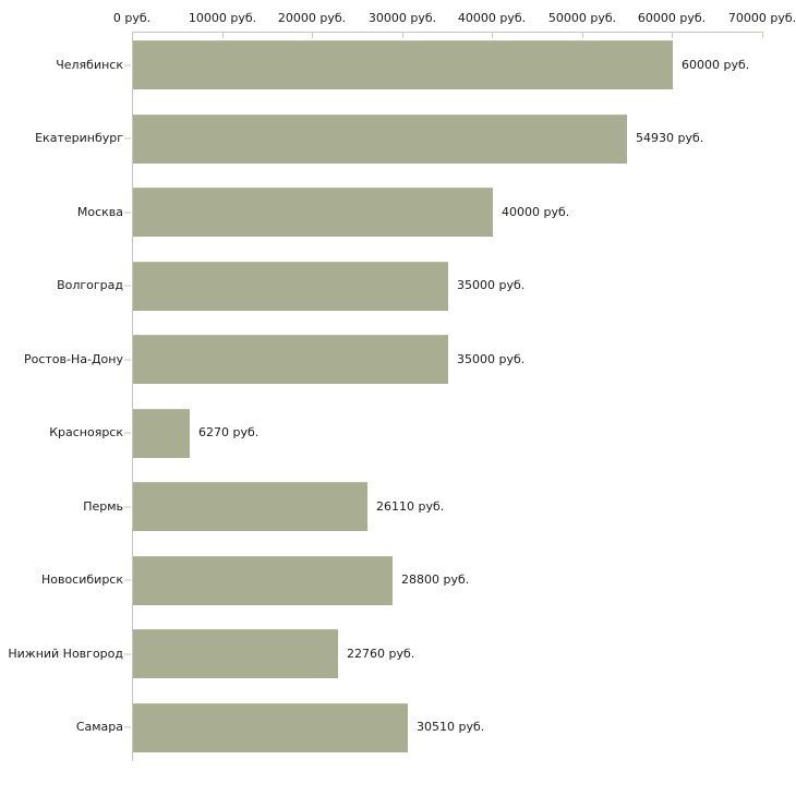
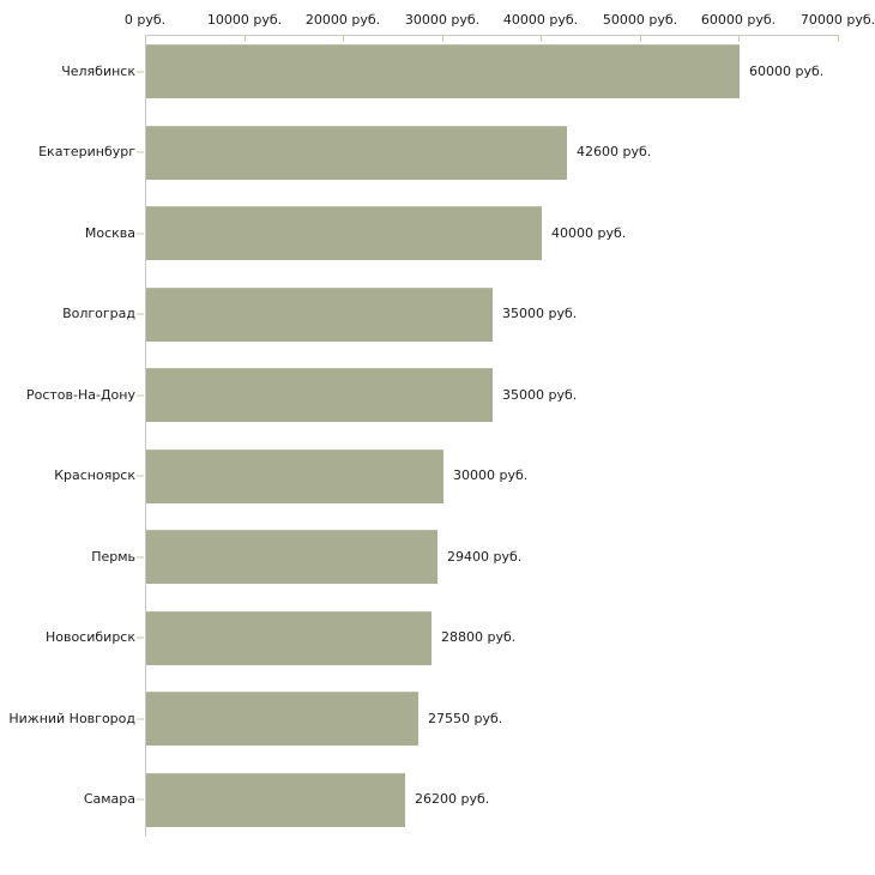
Екатеринбург: 54930 -> 42600
Красноярск: 6270 -> 30000
Пермь: 26110 -> 29400
Нижний Новгород: 22760 -> 27550
Самара: 30510 -> 26200
